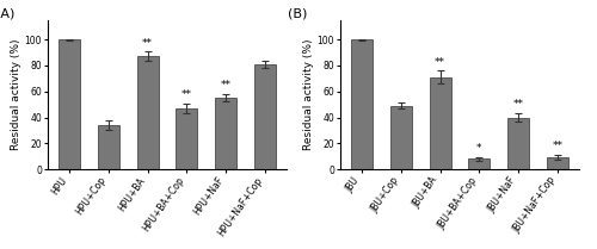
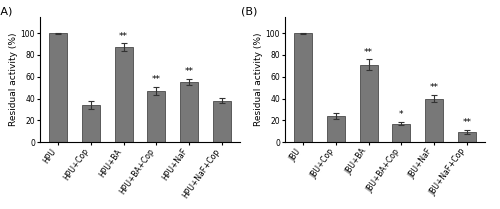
HPU+NaF+Cop: 81 -> 38
JBU+Cop: 49 -> 24
JBU+BA+Cop: 8 -> 17
